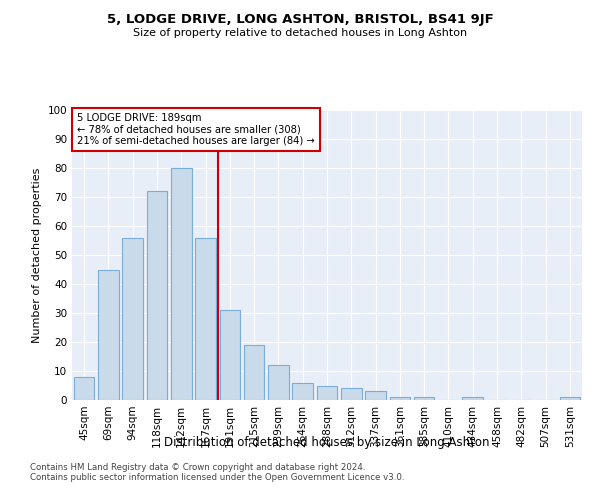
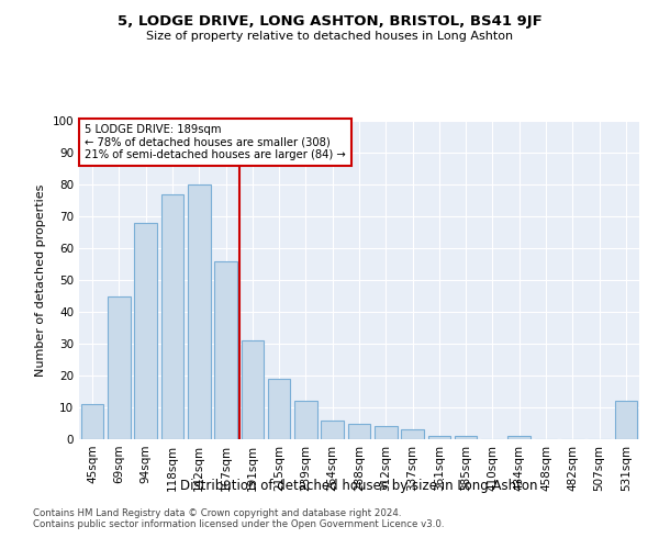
45sqm: 8 -> 11
94sqm: 56 -> 68
118sqm: 72 -> 77
531sqm: 1 -> 12
